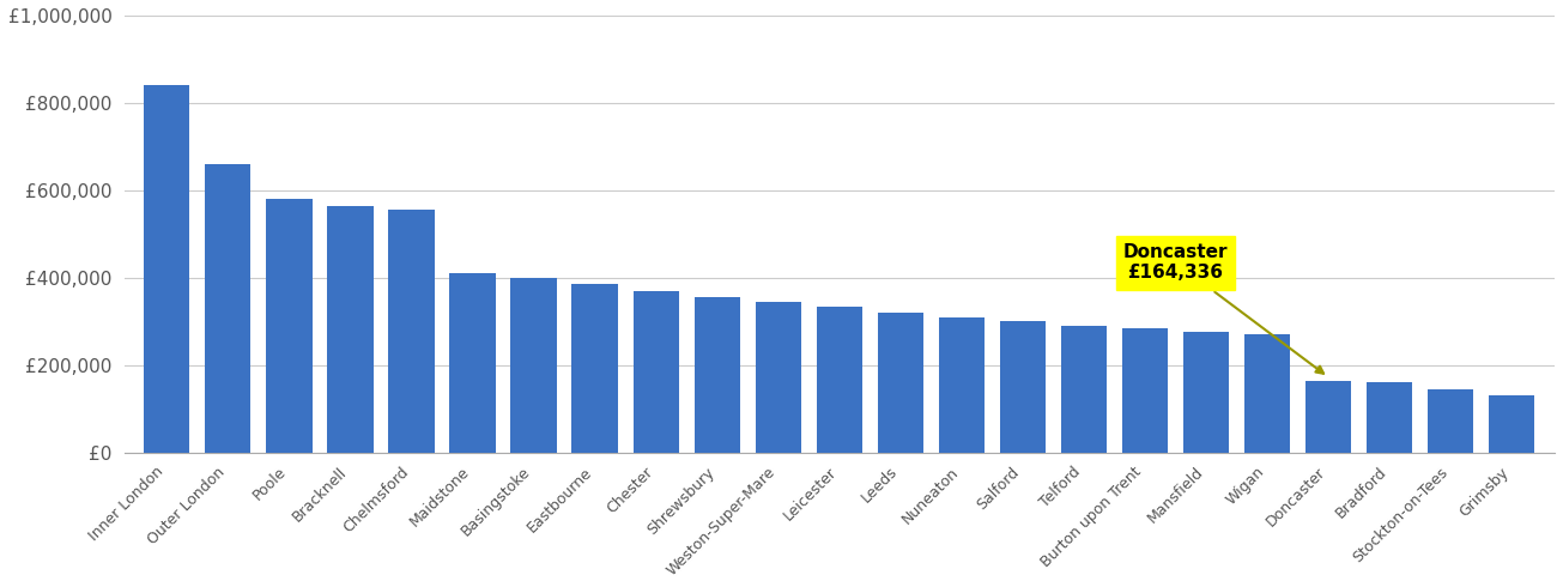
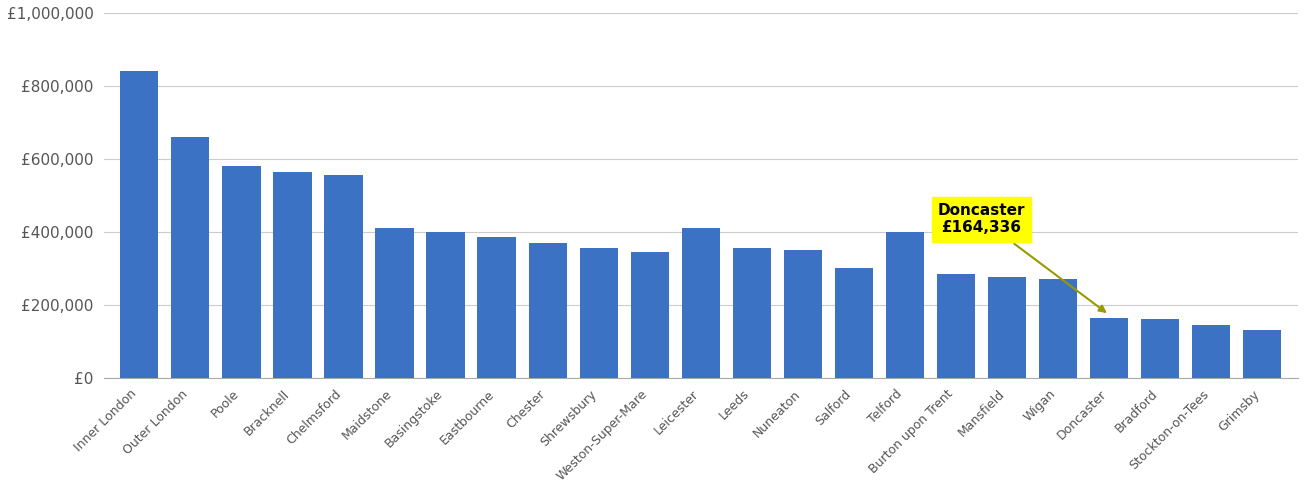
Leicester: £335,000 -> £410,000
Leeds: £320,000 -> £355,000
Nuneaton: £310,000 -> £350,000
Telford: £290,000 -> £400,000
